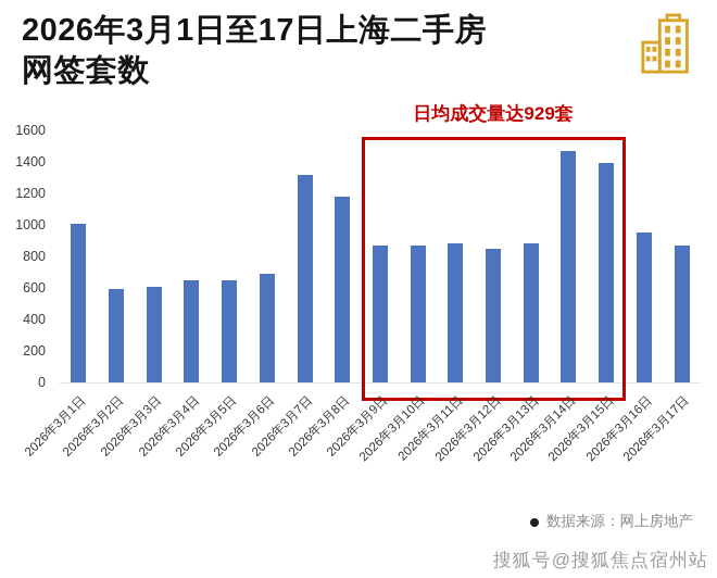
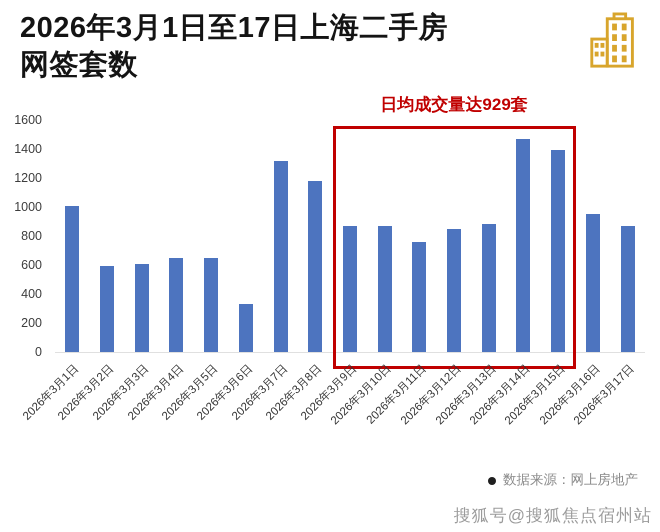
2026年3月6日: 690 -> 330
2026年3月11日: 880 -> 760
